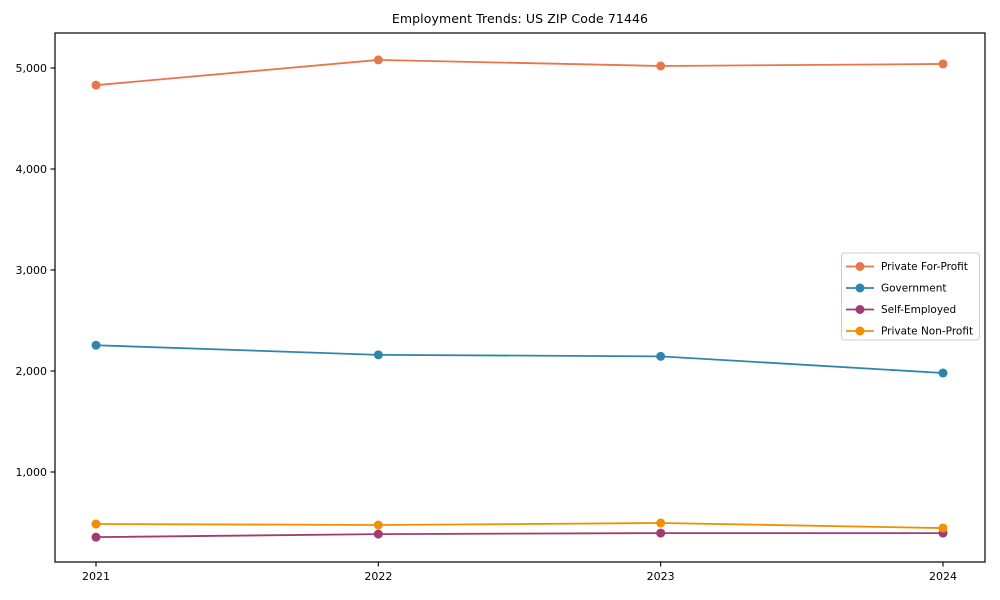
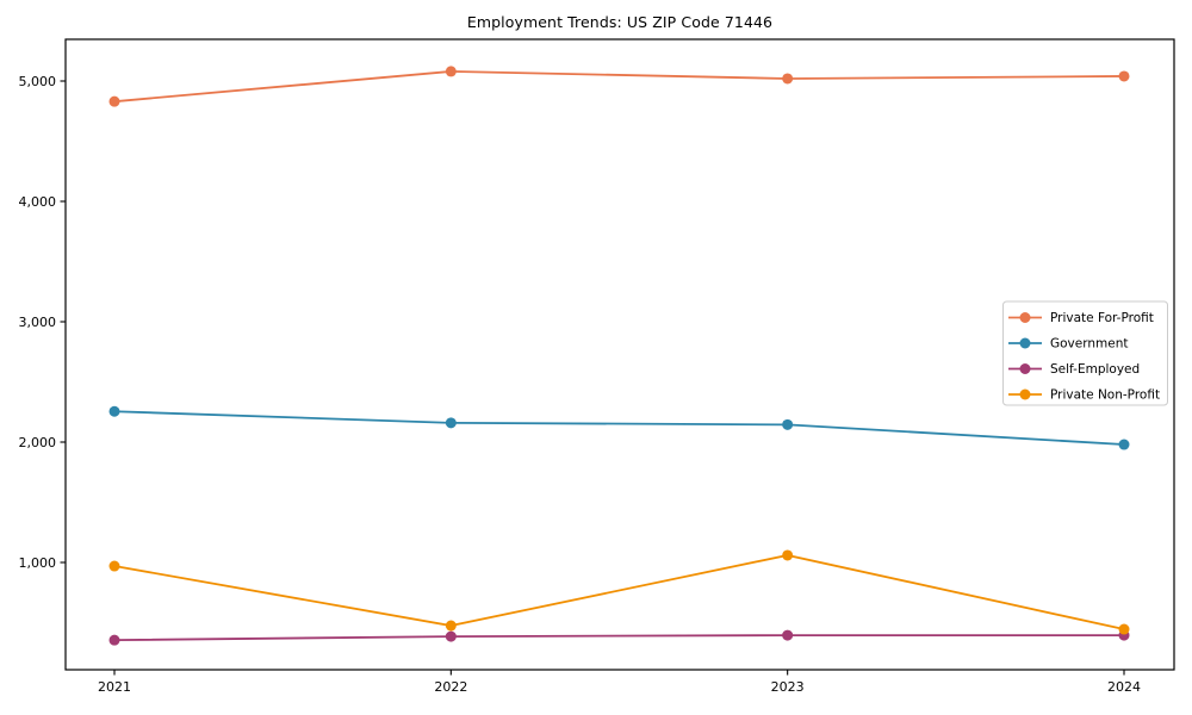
Private Non-Profit/2021: 480 -> 970
Private Non-Profit/2023: 500 -> 1060
